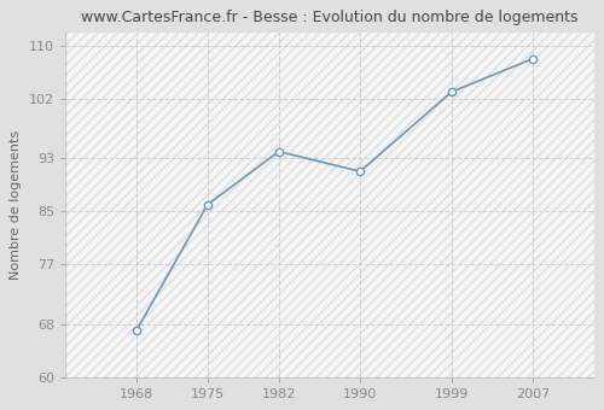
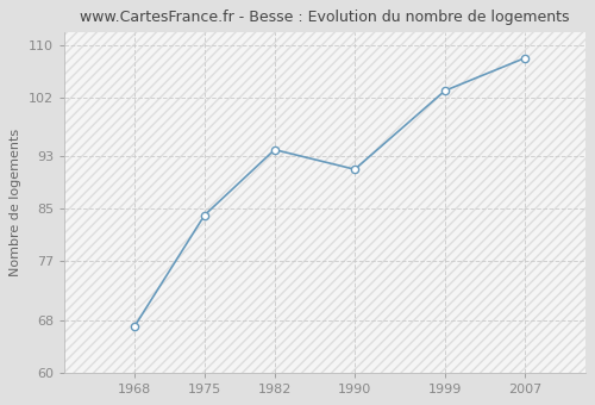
1975: 86 -> 84
